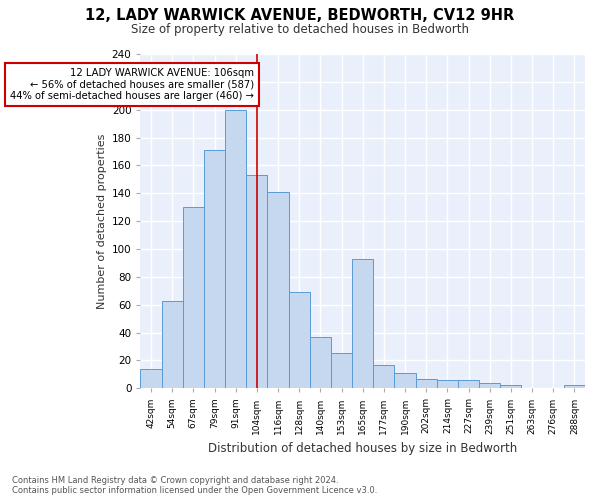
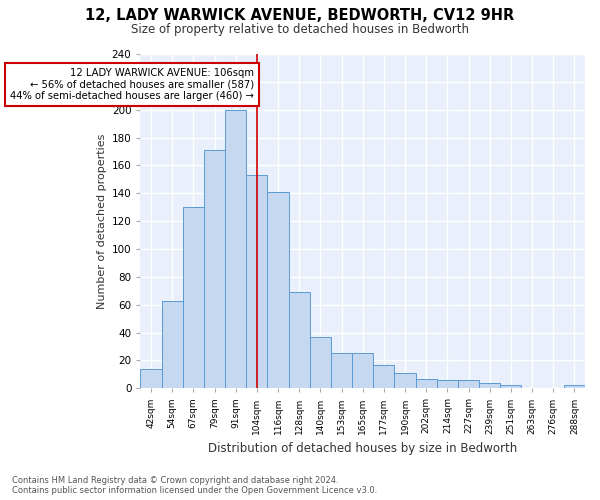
165sqm: 93 -> 25
